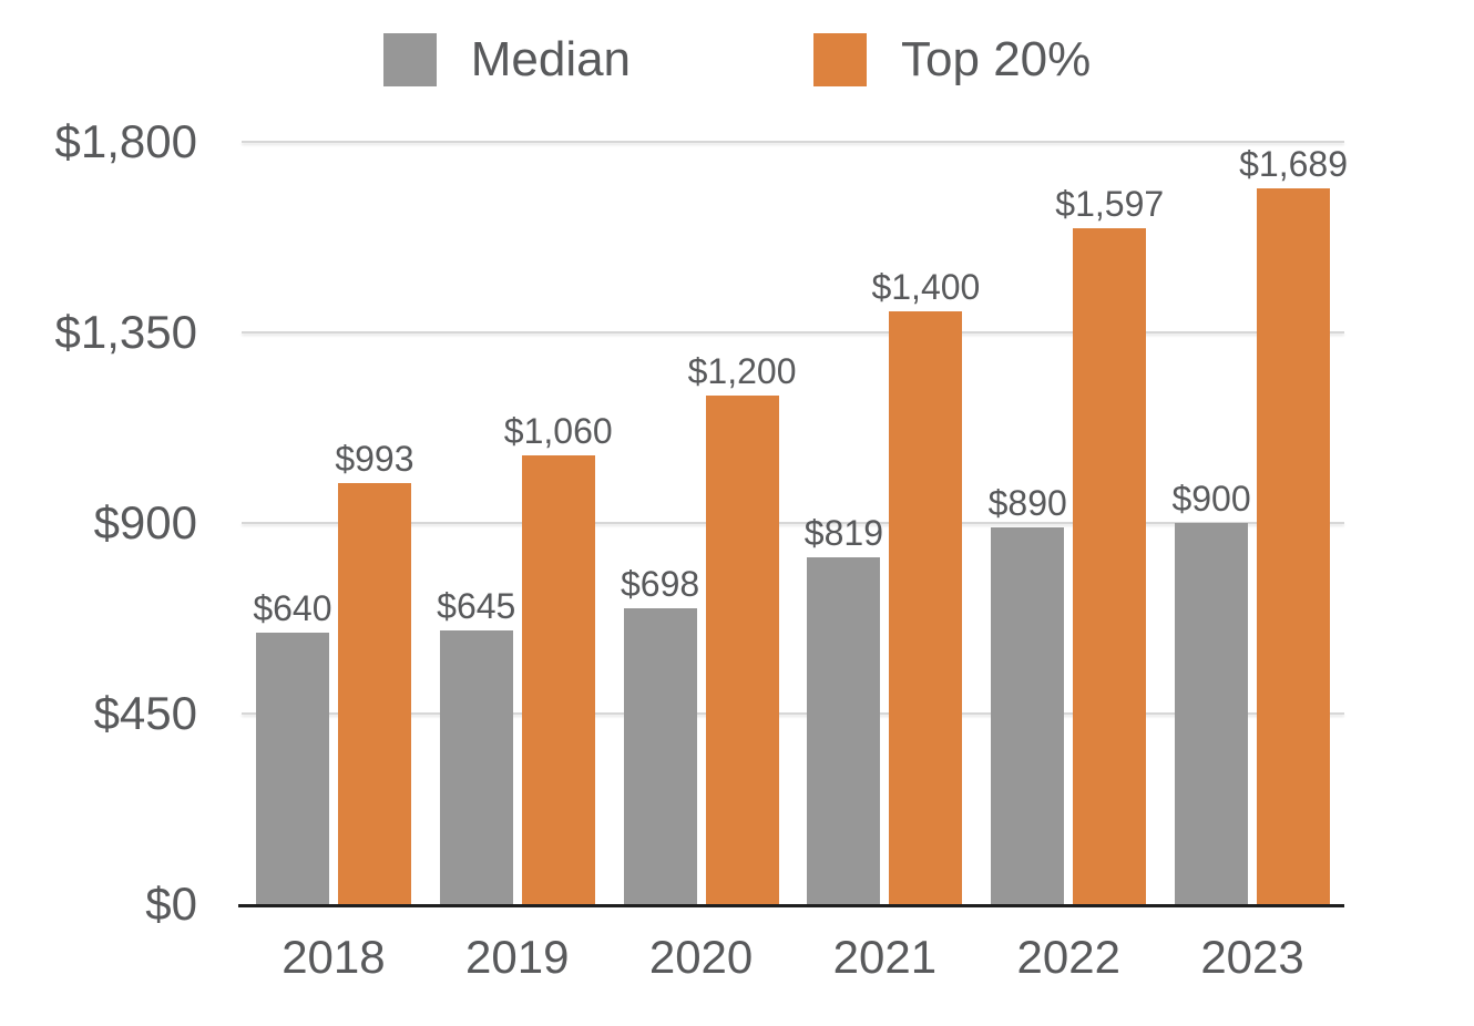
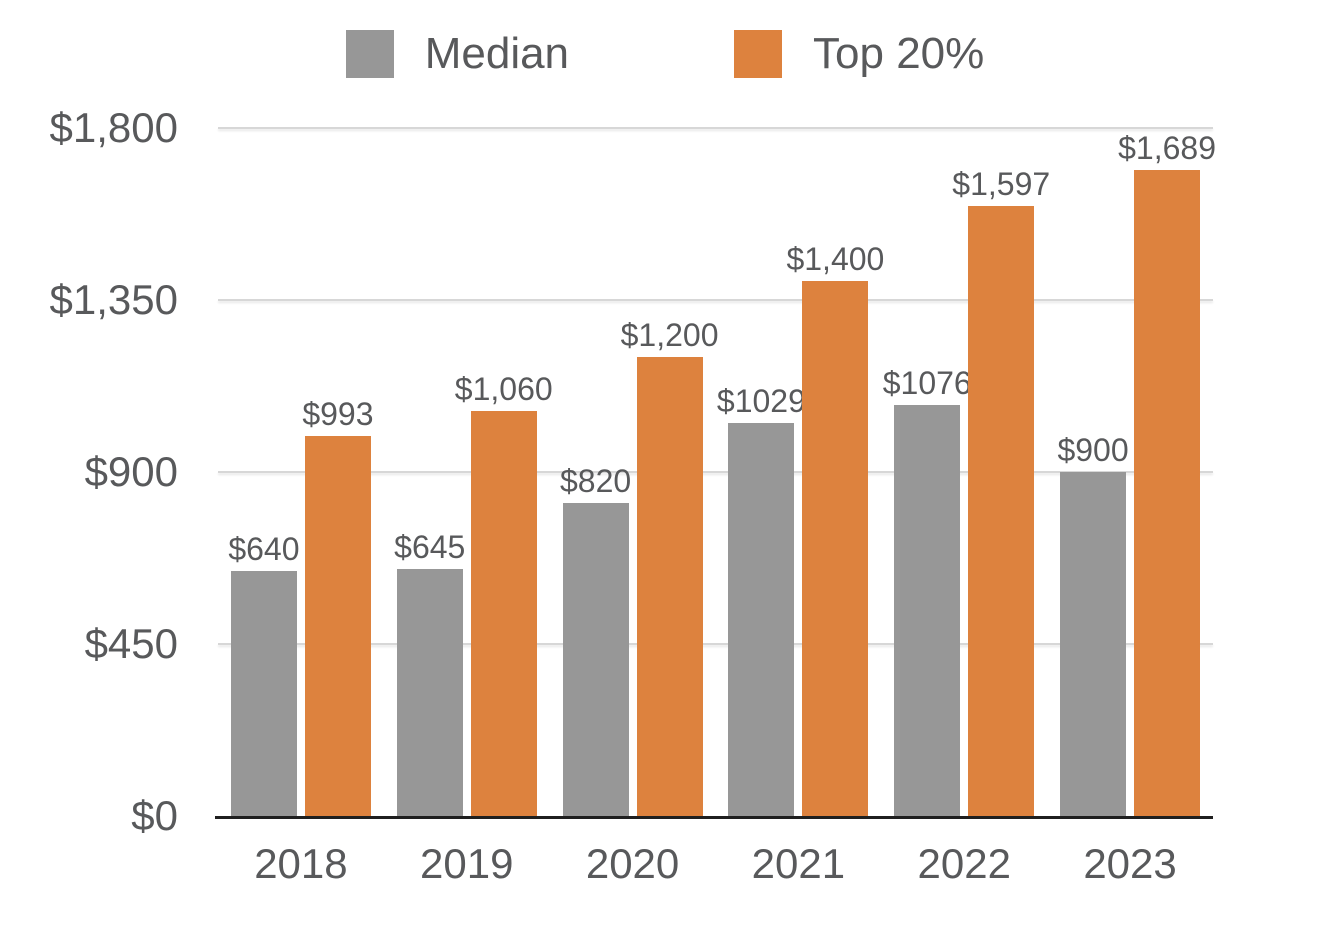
Median/2020: $698 -> $820
Median/2021: $819 -> $1029
Median/2022: $890 -> $1076
